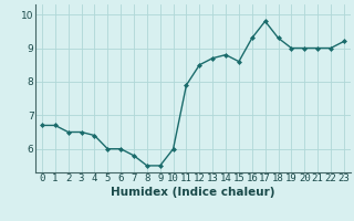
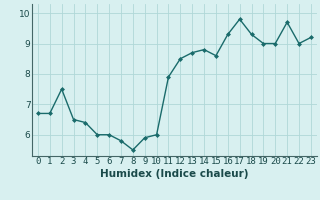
2: 6.5 -> 7.5
9: 5.5 -> 5.9
21: 9.0 -> 9.7
